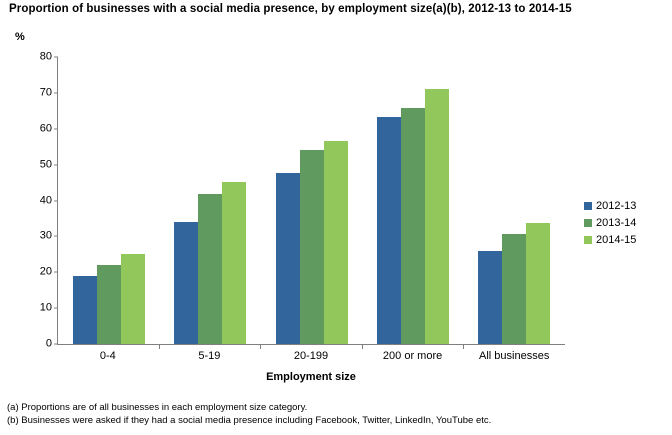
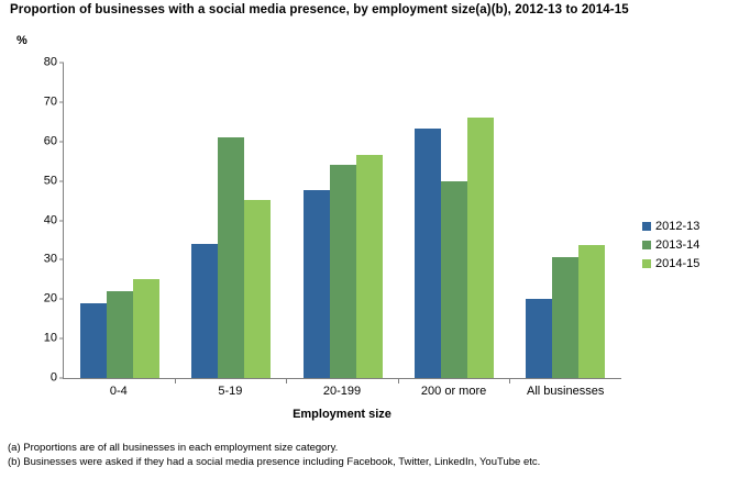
2013-14/5-19: 42 -> 61
2013-14/200 or more: 66 -> 50
2014-15/200 or more: 71 -> 66
2012-13/All businesses: 26 -> 20
